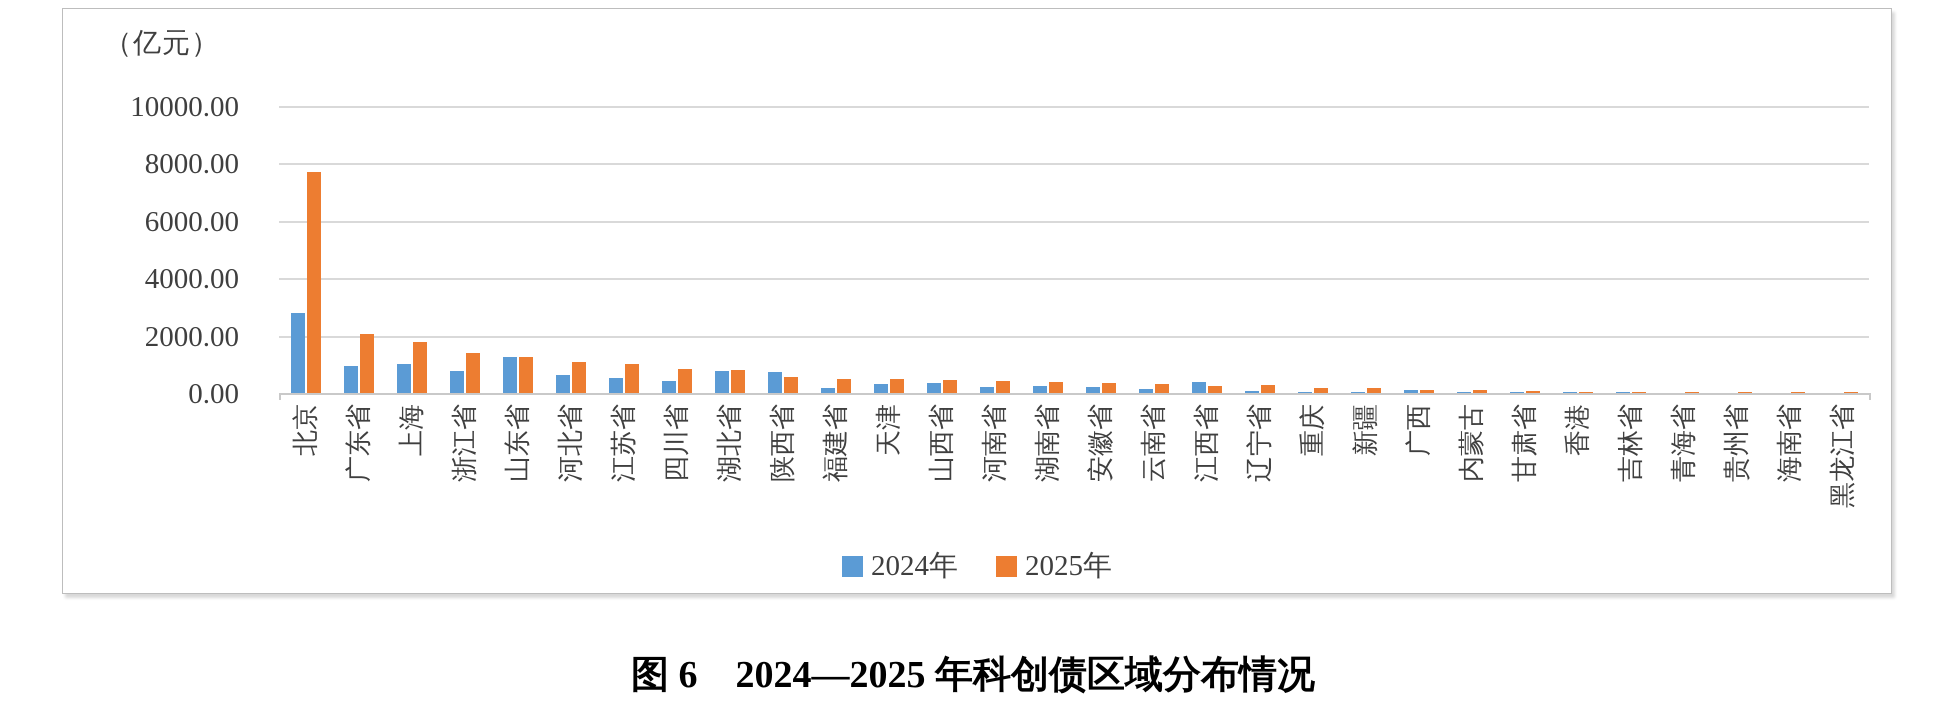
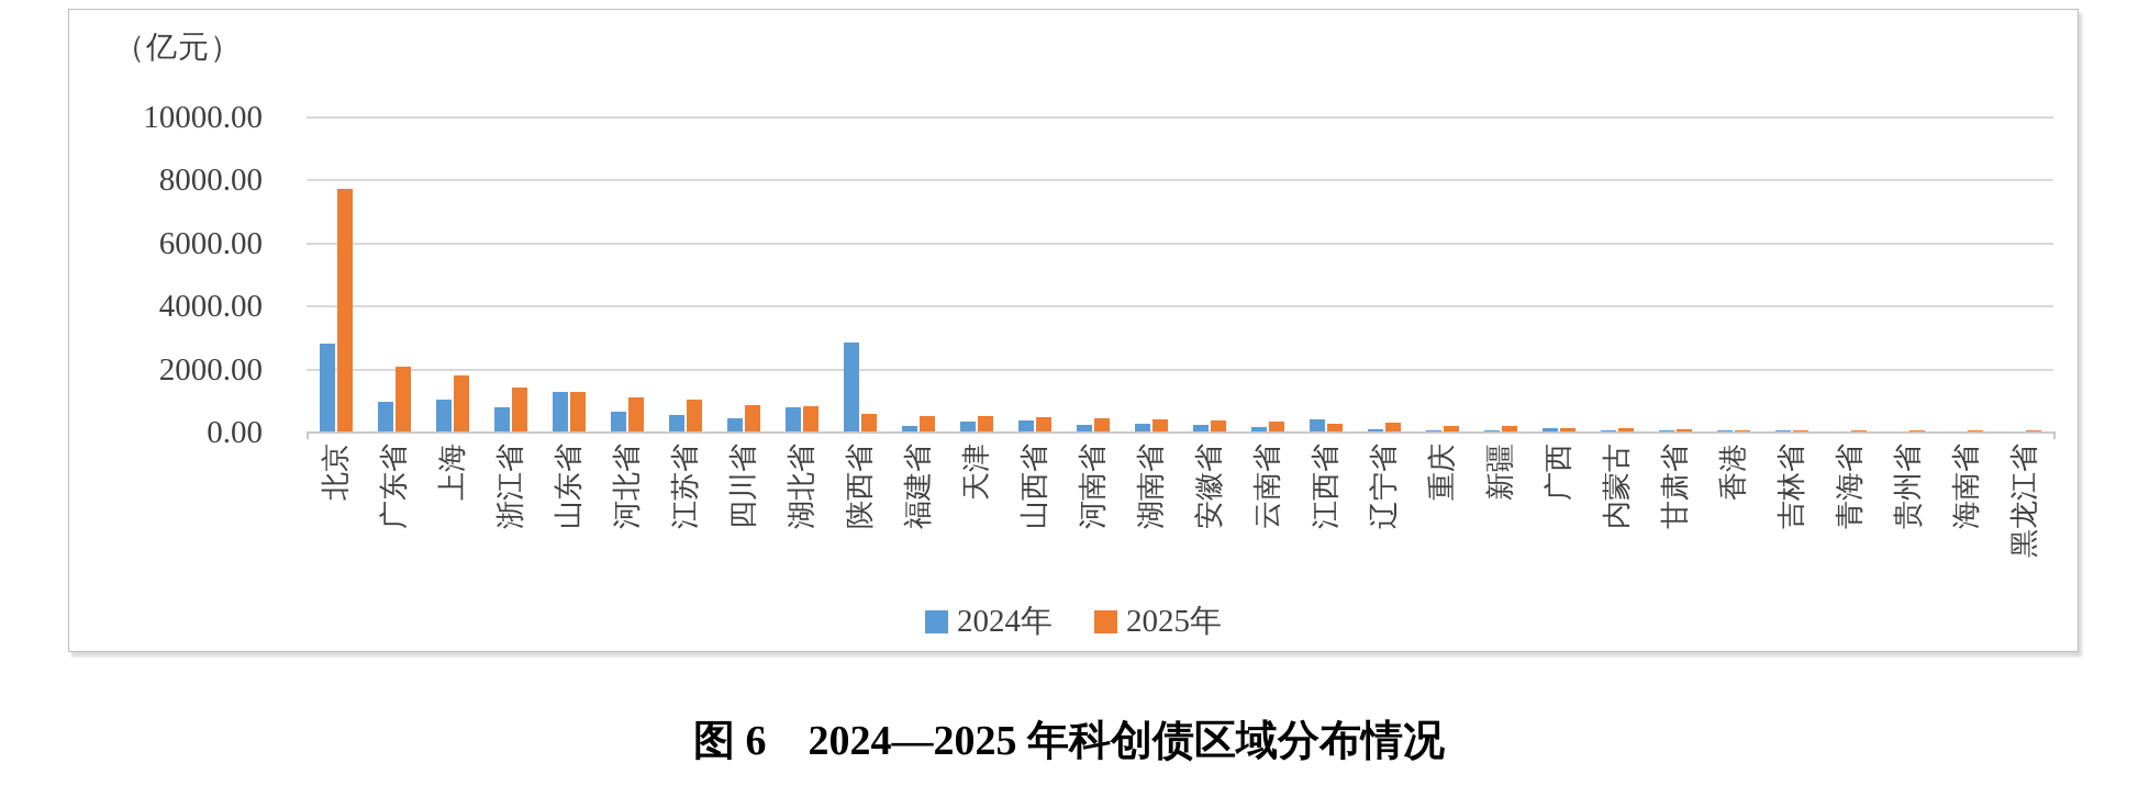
2024年/陕西省: 700 -> 2800
